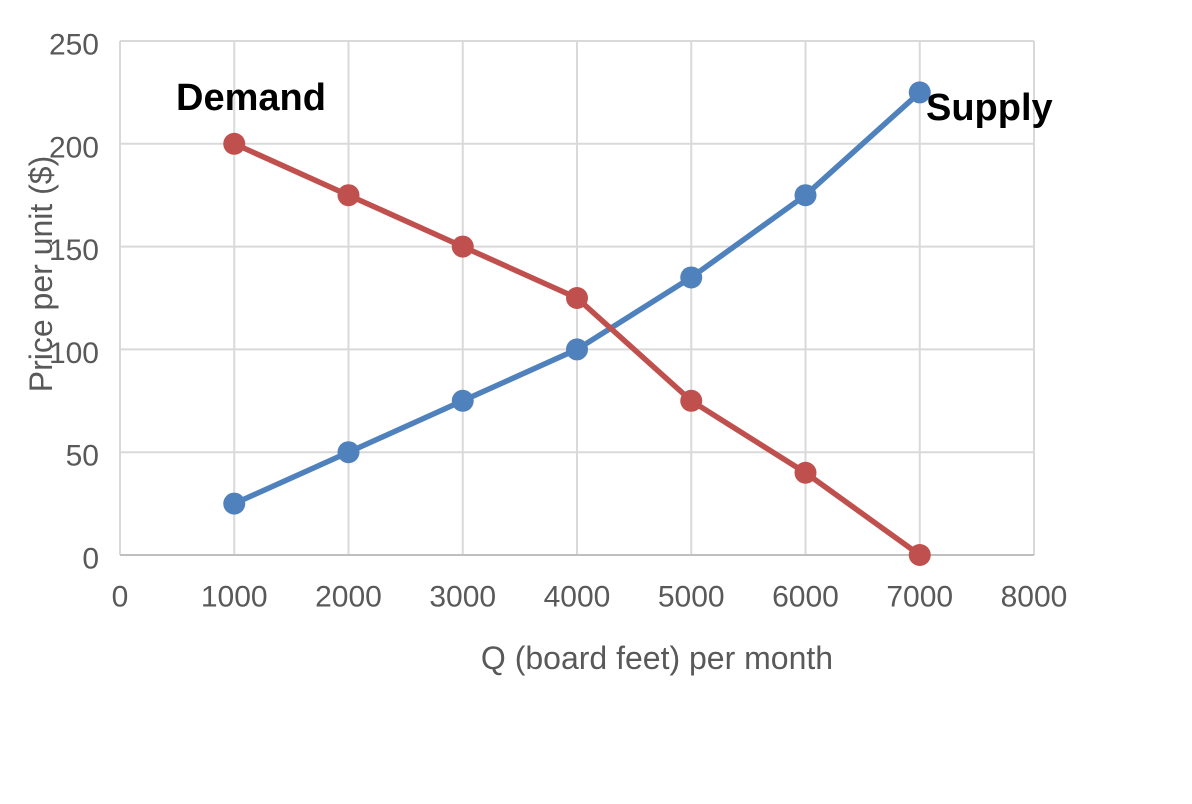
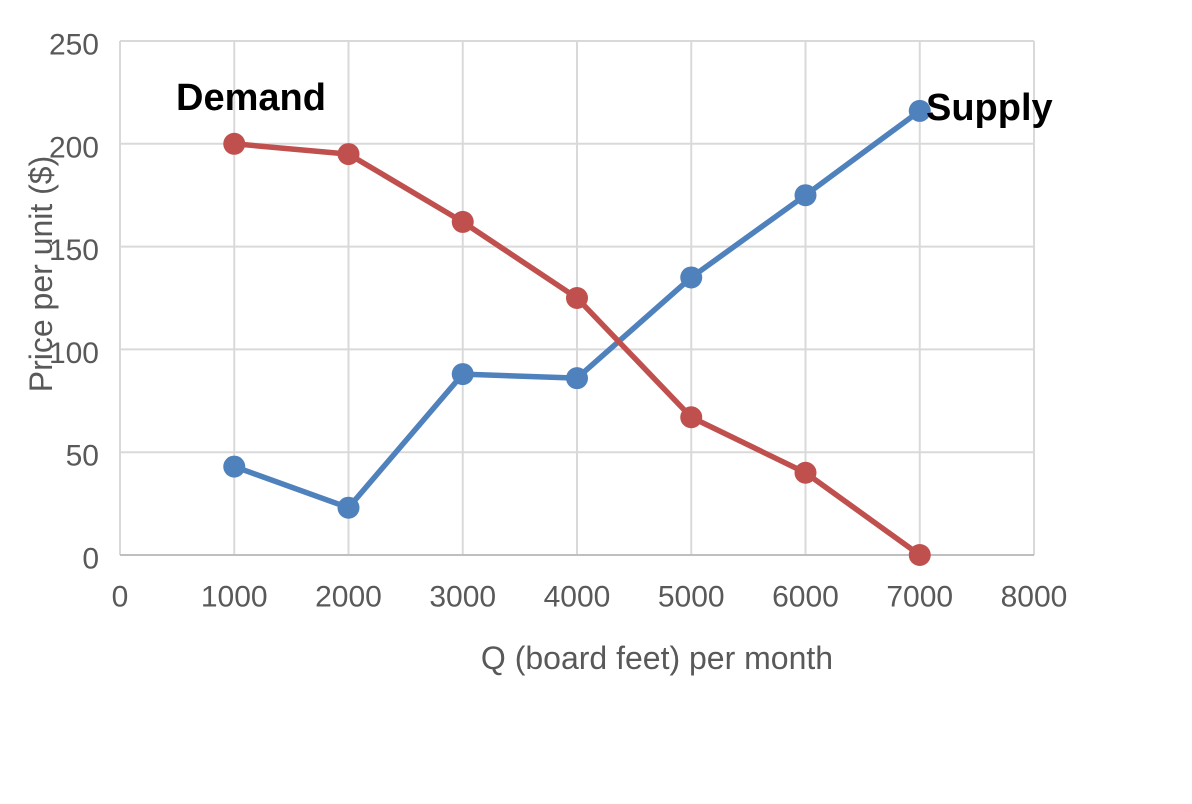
Supply/1000: 25 -> 43
Supply/2000: 50 -> 23
Demand/2000: 175 -> 195
Supply/3000: 75 -> 88
Demand/3000: 150 -> 162
Supply/4000: 100 -> 86
Demand/5000: 75 -> 67
Supply/7000: 225 -> 216
